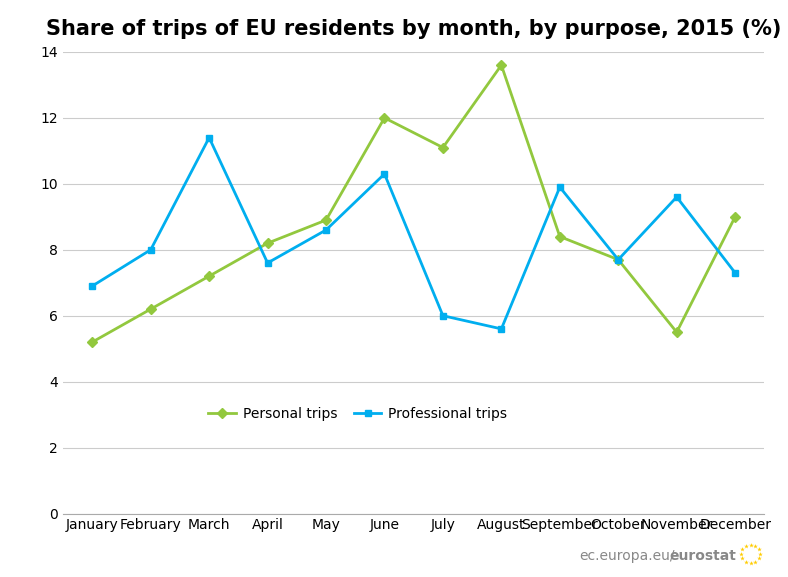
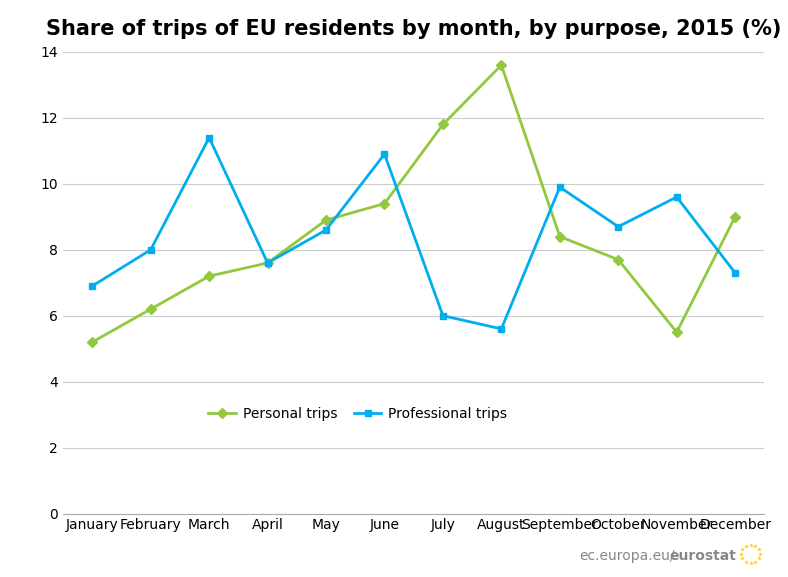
Personal trips/April: 8.2 -> 7.6
Personal trips/June: 12.0 -> 9.4
Professional trips/June: 10.3 -> 10.9
Personal trips/July: 11.1 -> 11.8
Professional trips/October: 7.7 -> 8.7
